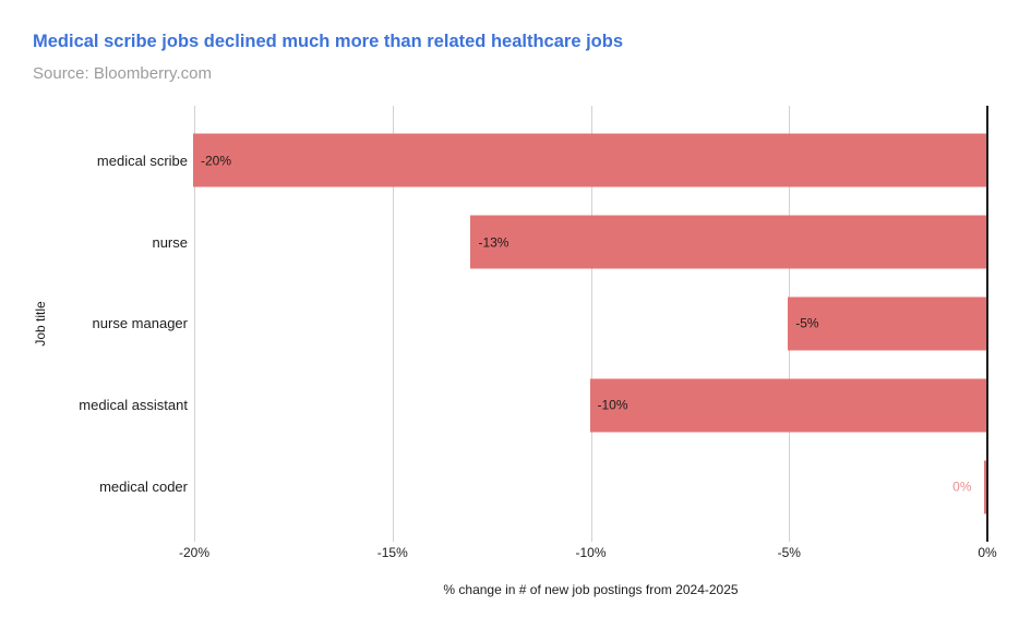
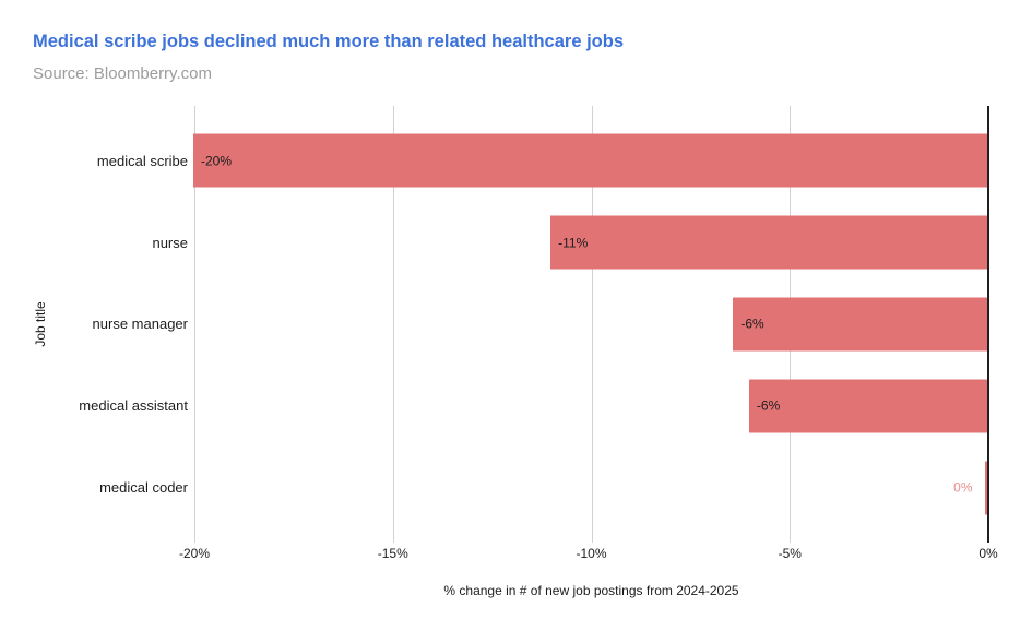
nurse: -13% -> -11%
nurse manager: -5% -> -6%
medical assistant: -10% -> -6%
